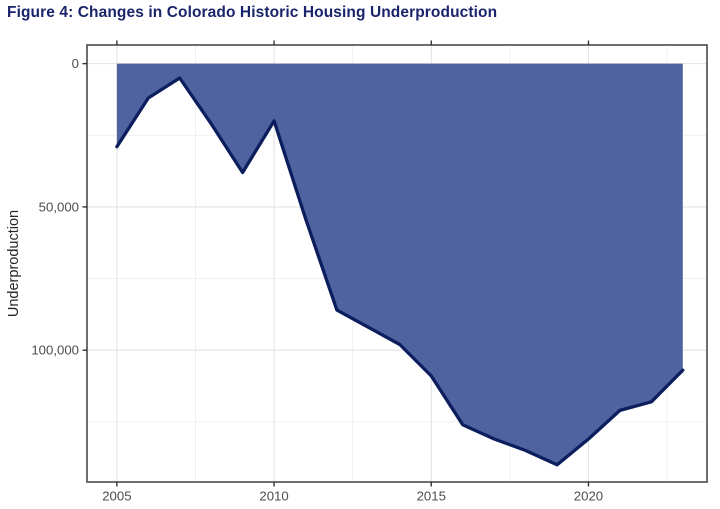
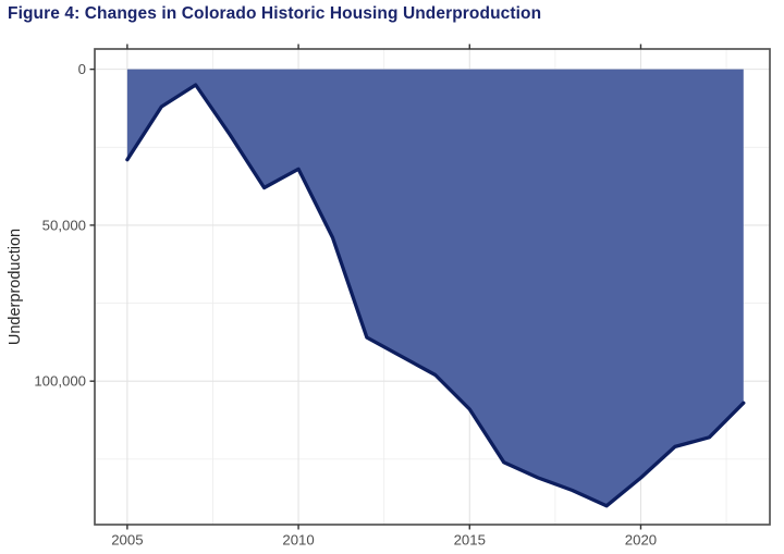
2010: 20000 -> 32000
